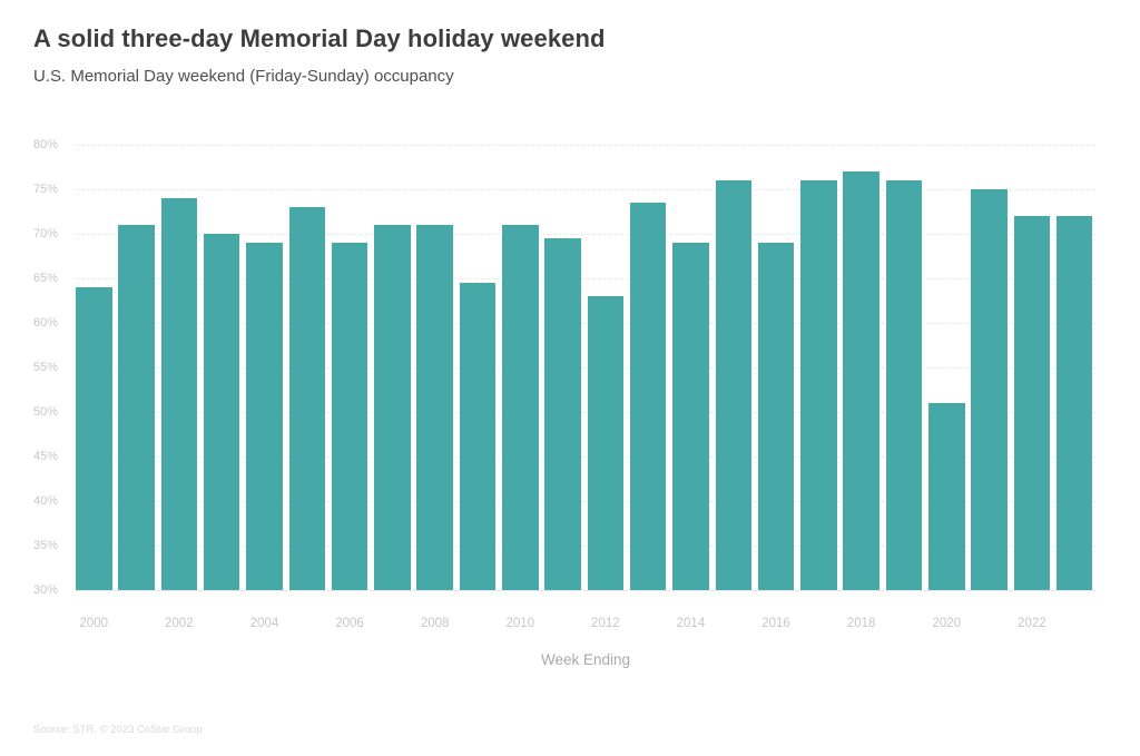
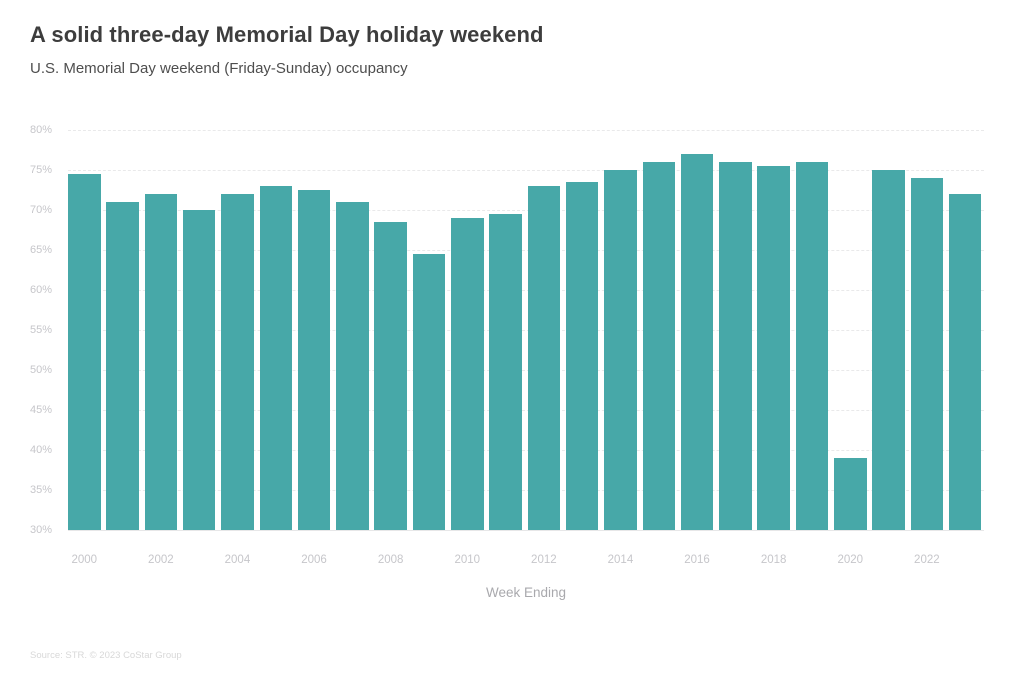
2000: 64% -> 74%
2002: 74% -> 72%
2004: 69% -> 72%
2006: 69% -> 72%
2008: 71% -> 68%
2010: 71% -> 69%
2012: 63% -> 73%
2014: 69% -> 75%
2016: 69% -> 77%
2018: 77% -> 76%
2020: 51% -> 39%
2022: 72% -> 74%
